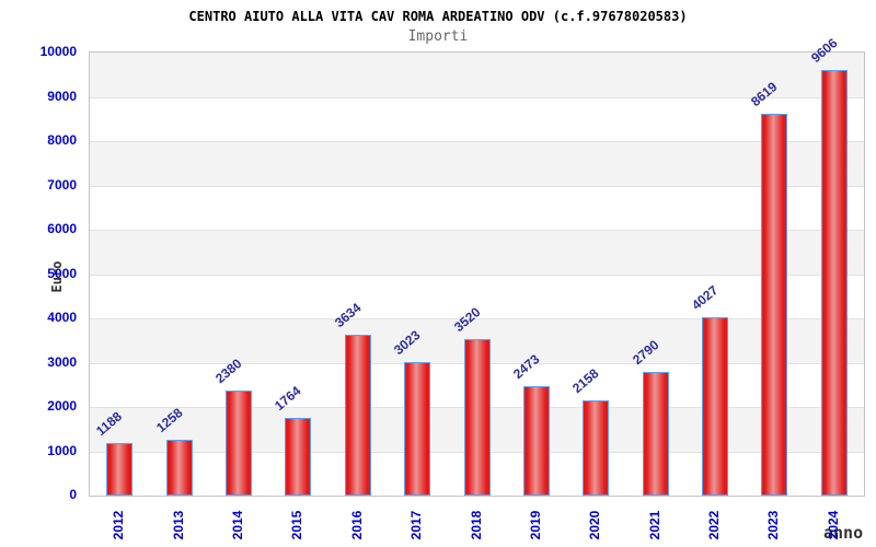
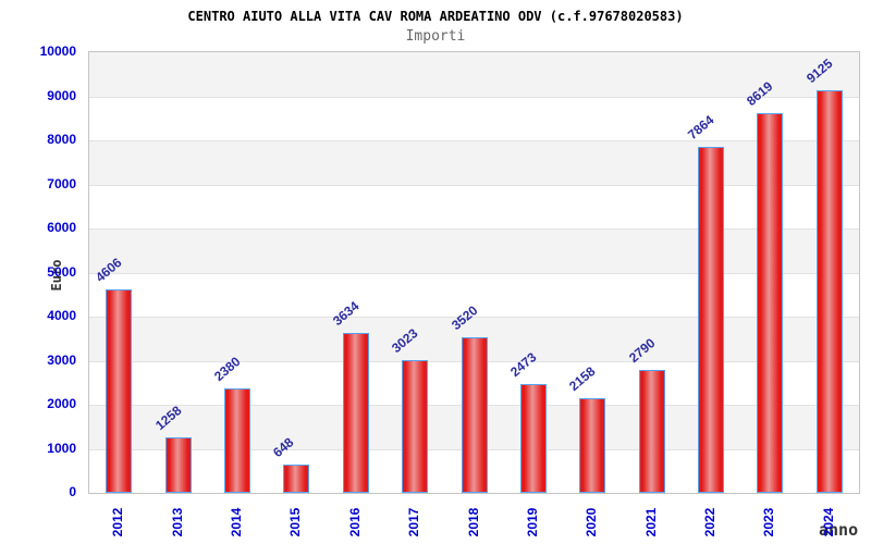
2012: 1188 -> 4606
2015: 1764 -> 648
2022: 4027 -> 7864
2024: 9606 -> 9125
